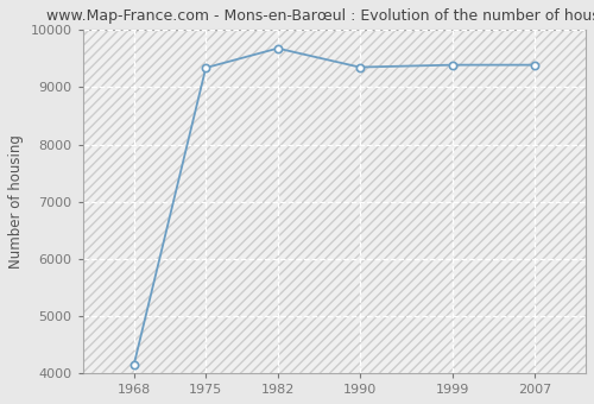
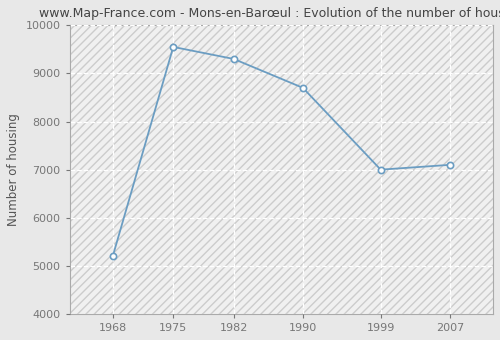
1968: 4150 -> 5200
1975: 9340 -> 9550
1982: 9680 -> 9300
1990: 9350 -> 8700
1999: 9390 -> 7000
2007: 9390 -> 7100
